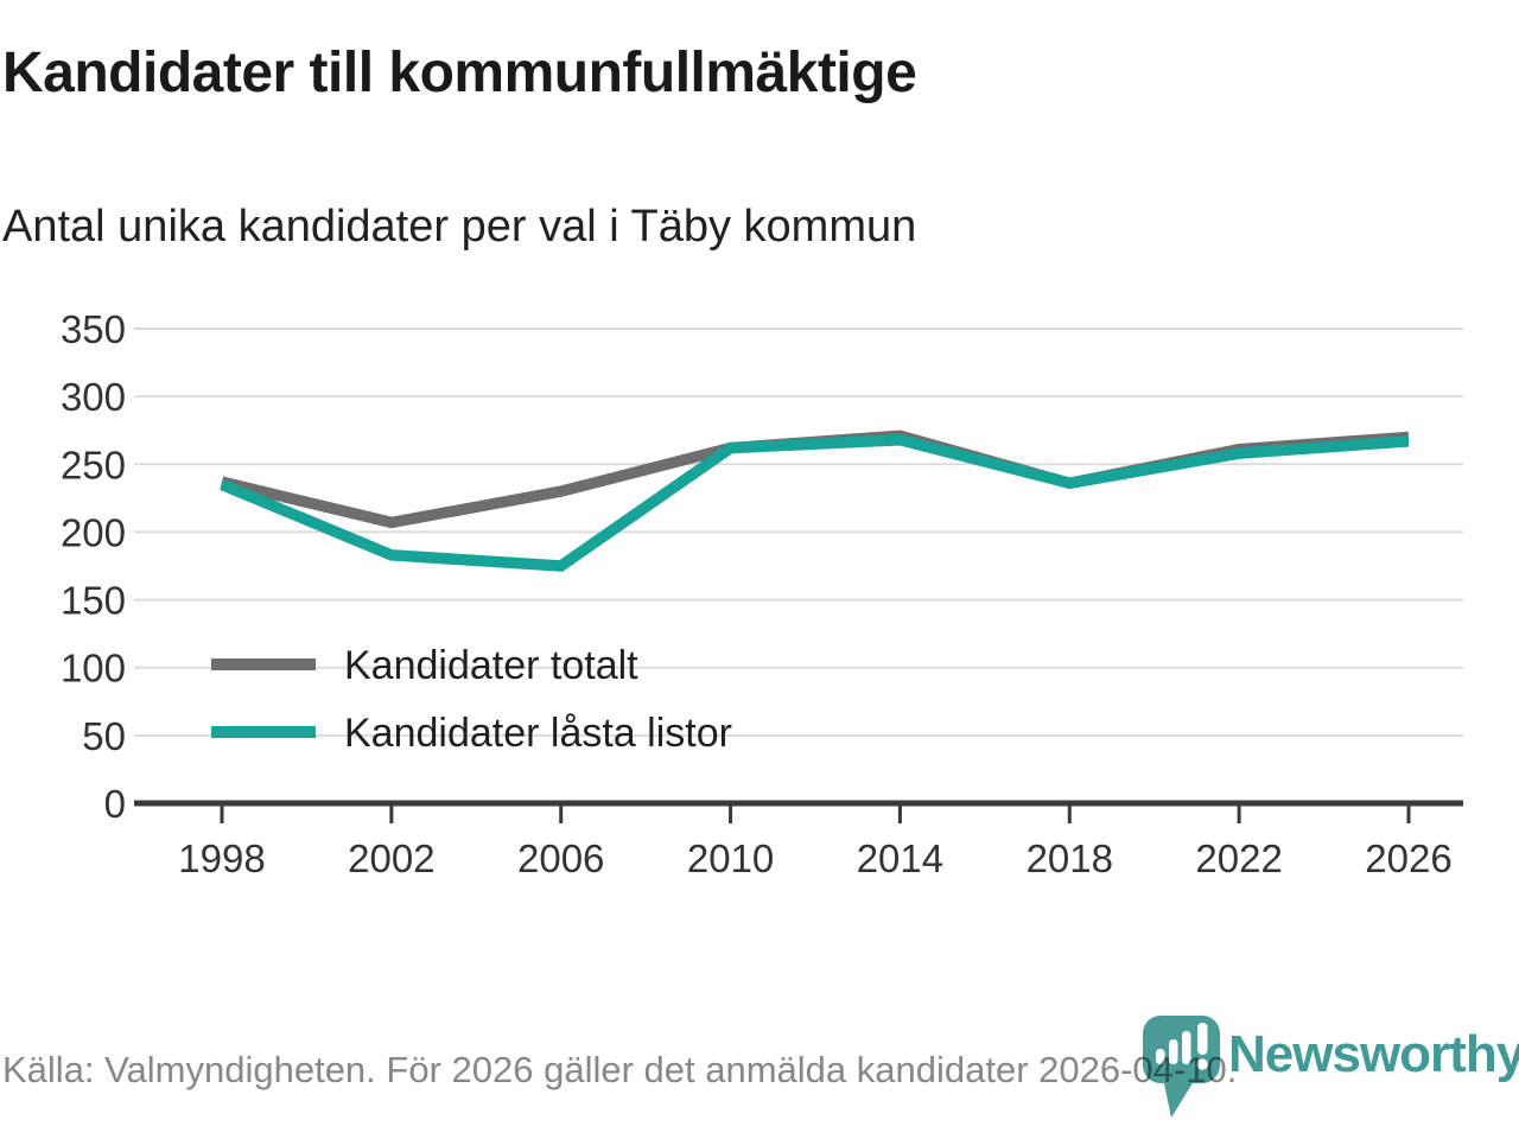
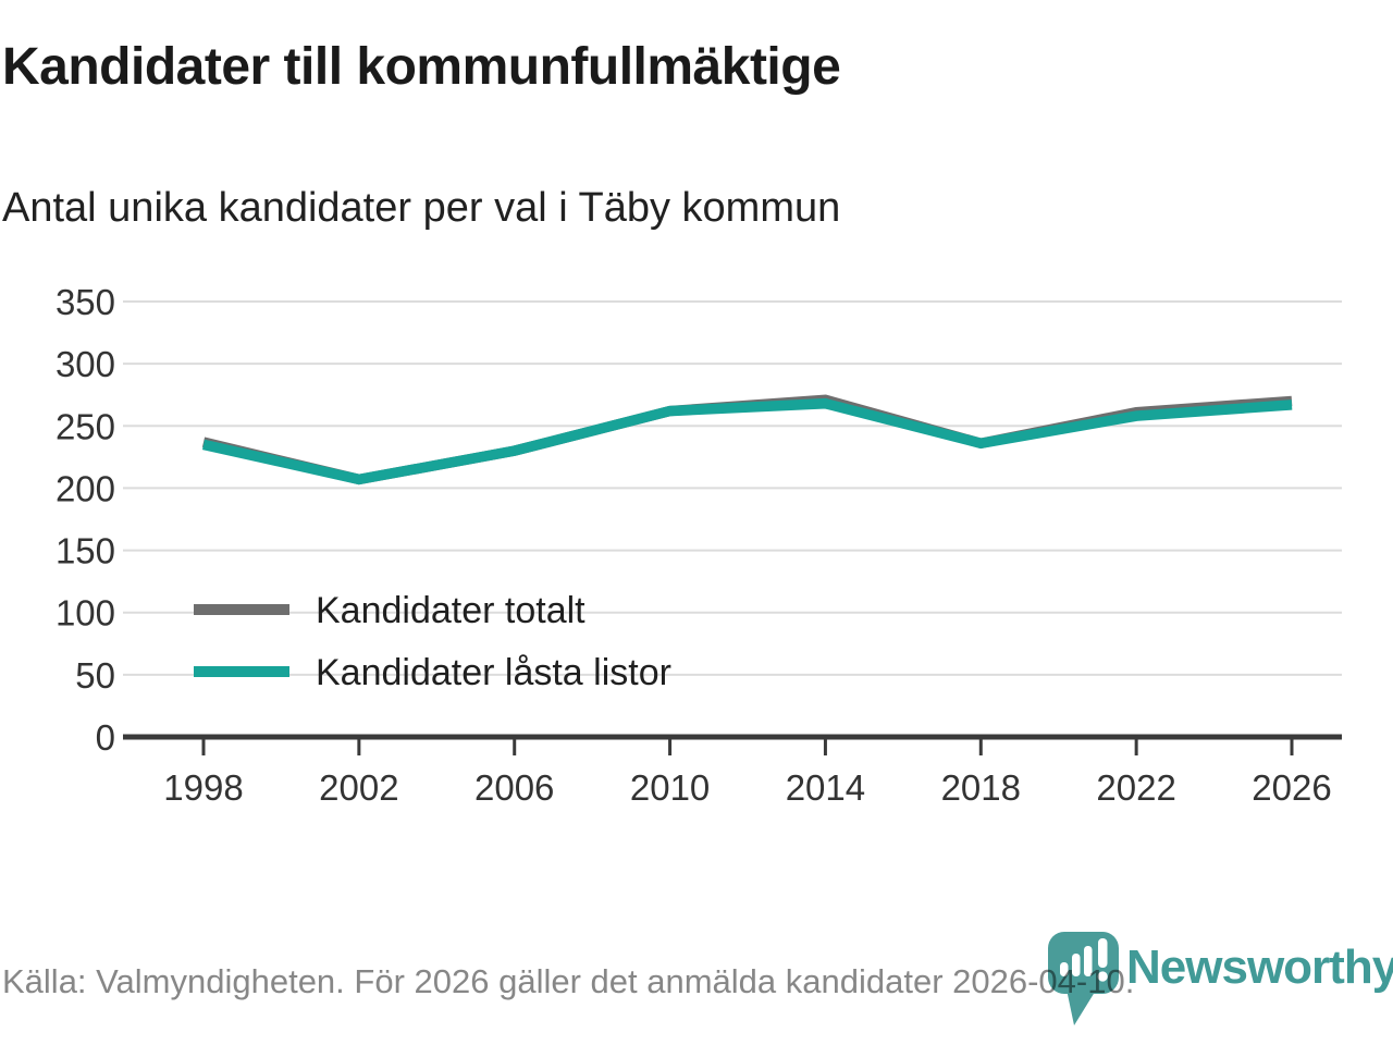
Kandidater låsta listor/2002: 183 -> 207
Kandidater låsta listor/2006: 175 -> 230
